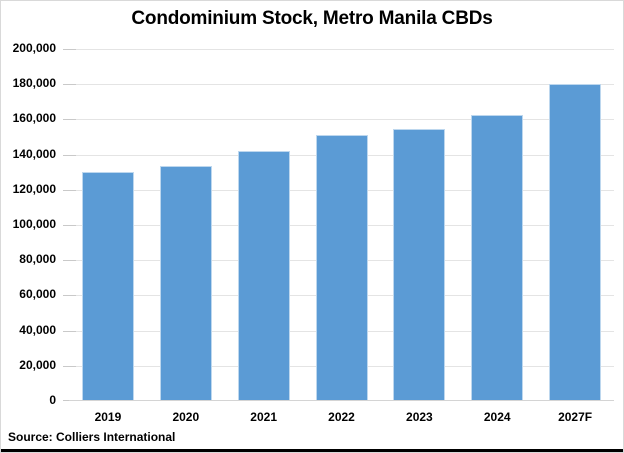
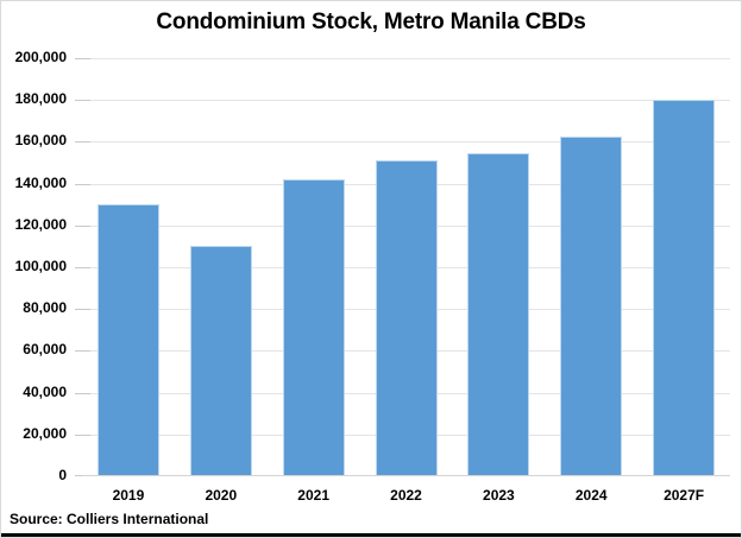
2020: 134000 -> 110000
